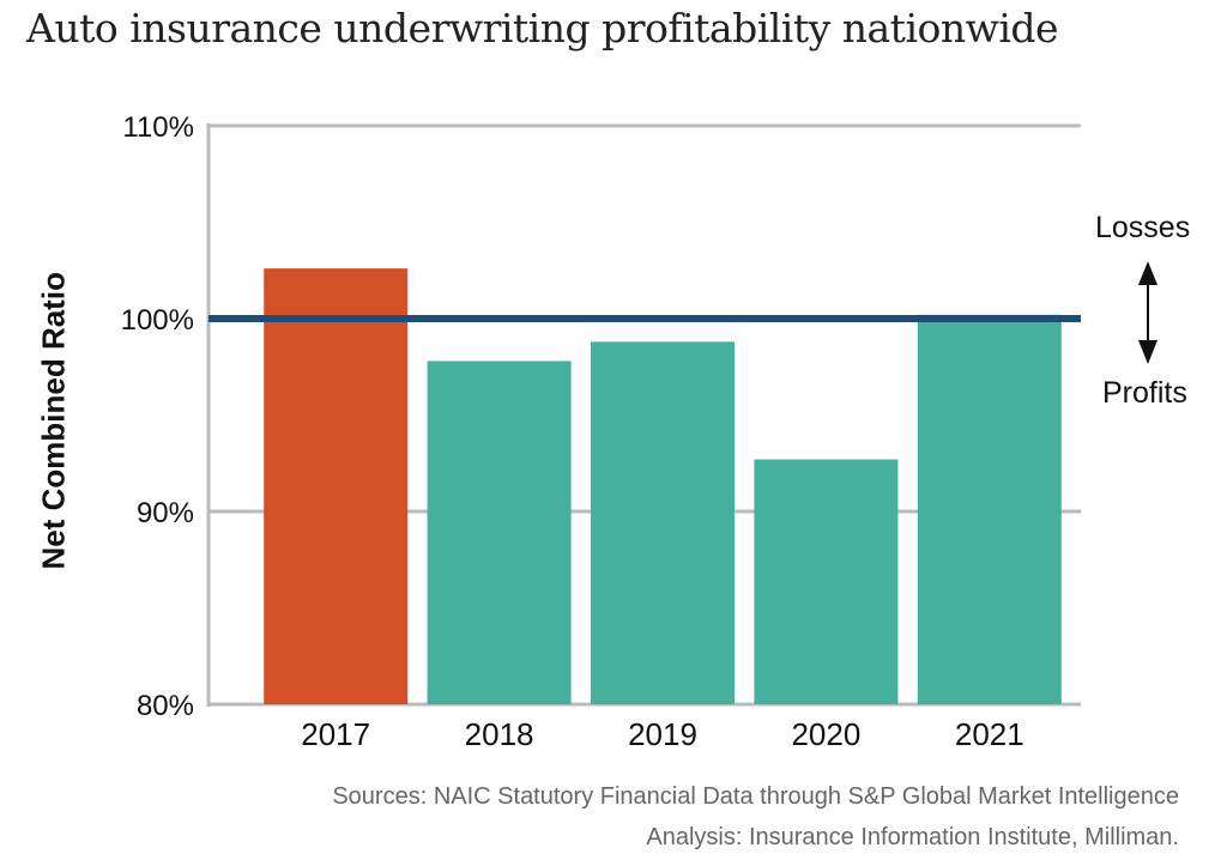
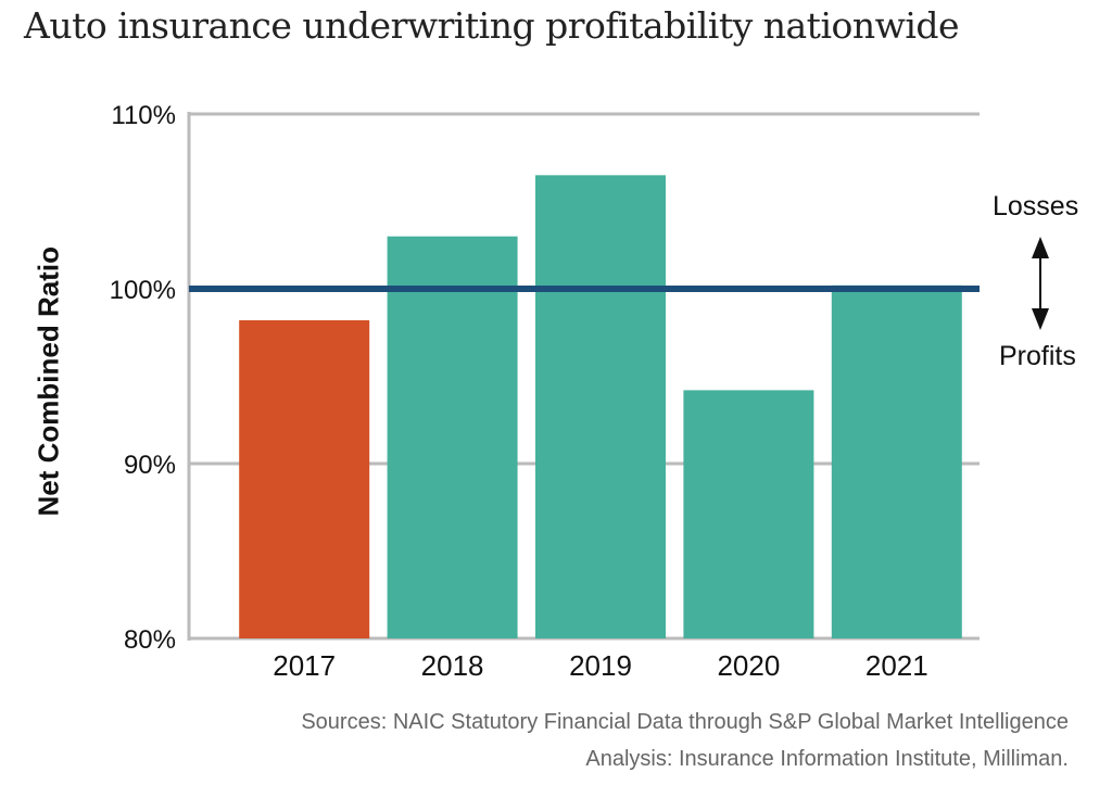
2017: 102.6% -> 98.2%
2018: 97.8% -> 103.0%
2019: 98.8% -> 106.5%
2020: 92.7% -> 94.2%
